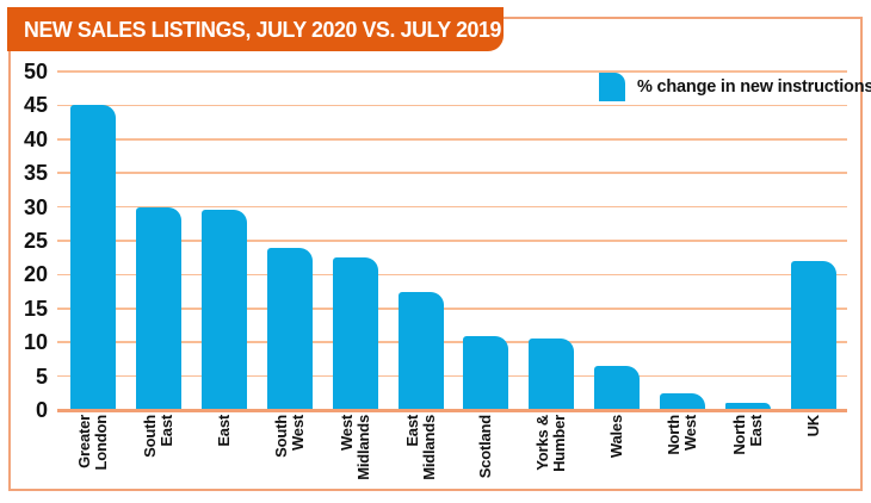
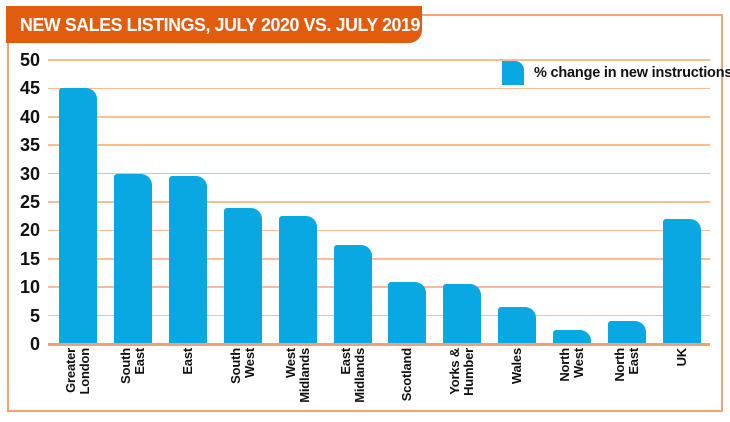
North East: 1 -> 4
